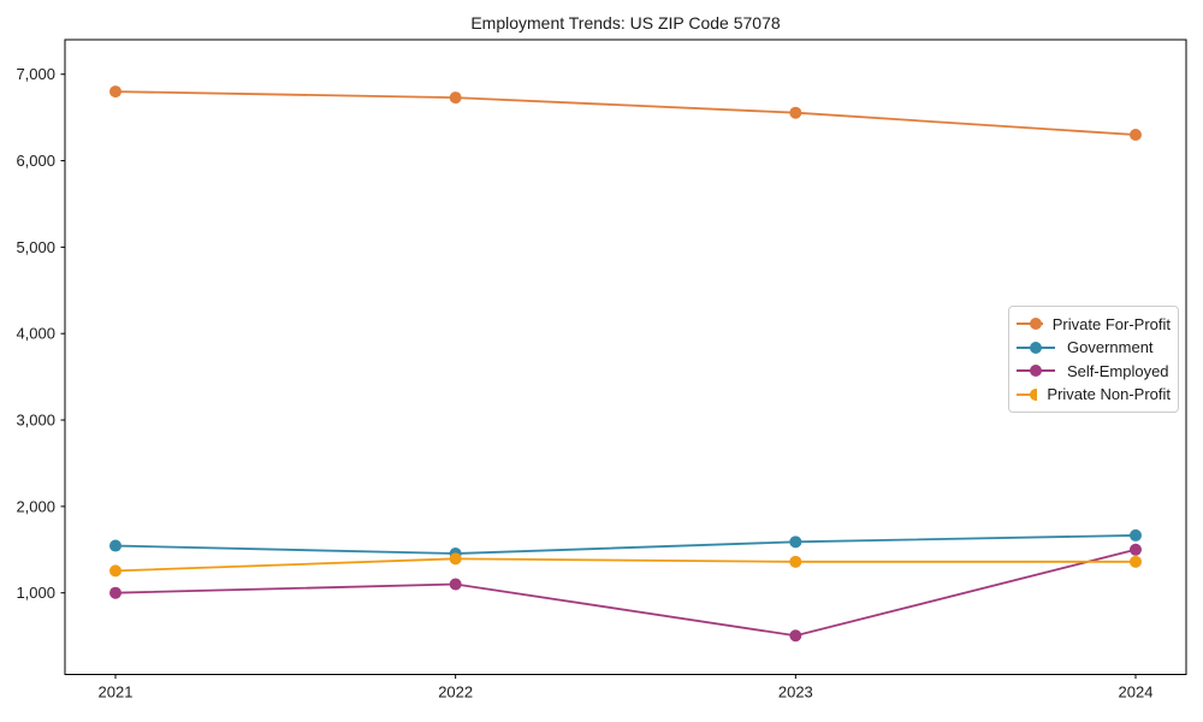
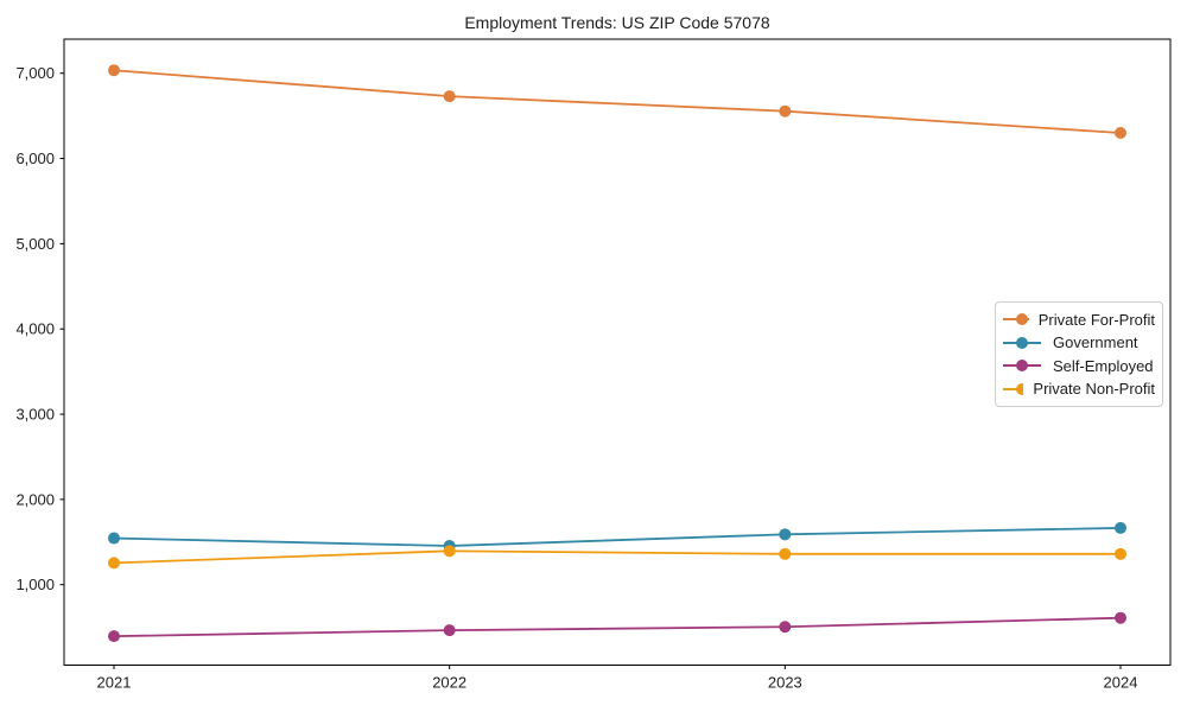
Private For-Profit/2021: 6800 -> 7000
Self-Employed/2021: 1000 -> 400
Self-Employed/2022: 1100 -> 500
Self-Employed/2024: 1500 -> 600
